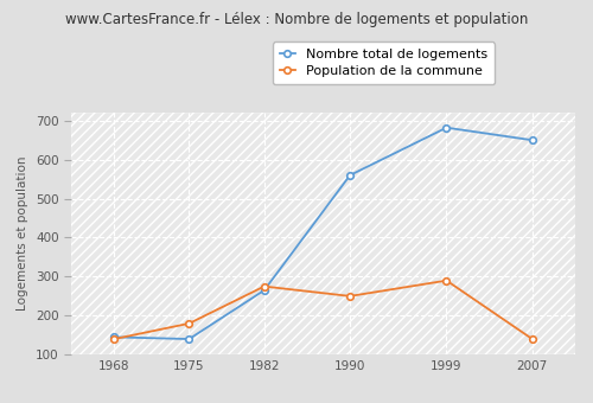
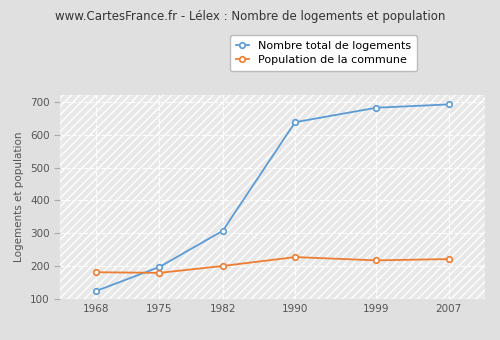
Nombre total de logements/1968: 145 -> 125
Population de la commune/1968: 140 -> 182
Nombre total de logements/1975: 140 -> 198
Nombre total de logements/1982: 265 -> 308
Population de la commune/1982: 275 -> 201
Nombre total de logements/1990: 560 -> 638
Population de la commune/1990: 250 -> 228
Population de la commune/1999: 290 -> 218
Nombre total de logements/2007: 650 -> 692
Population de la commune/2007: 140 -> 222
